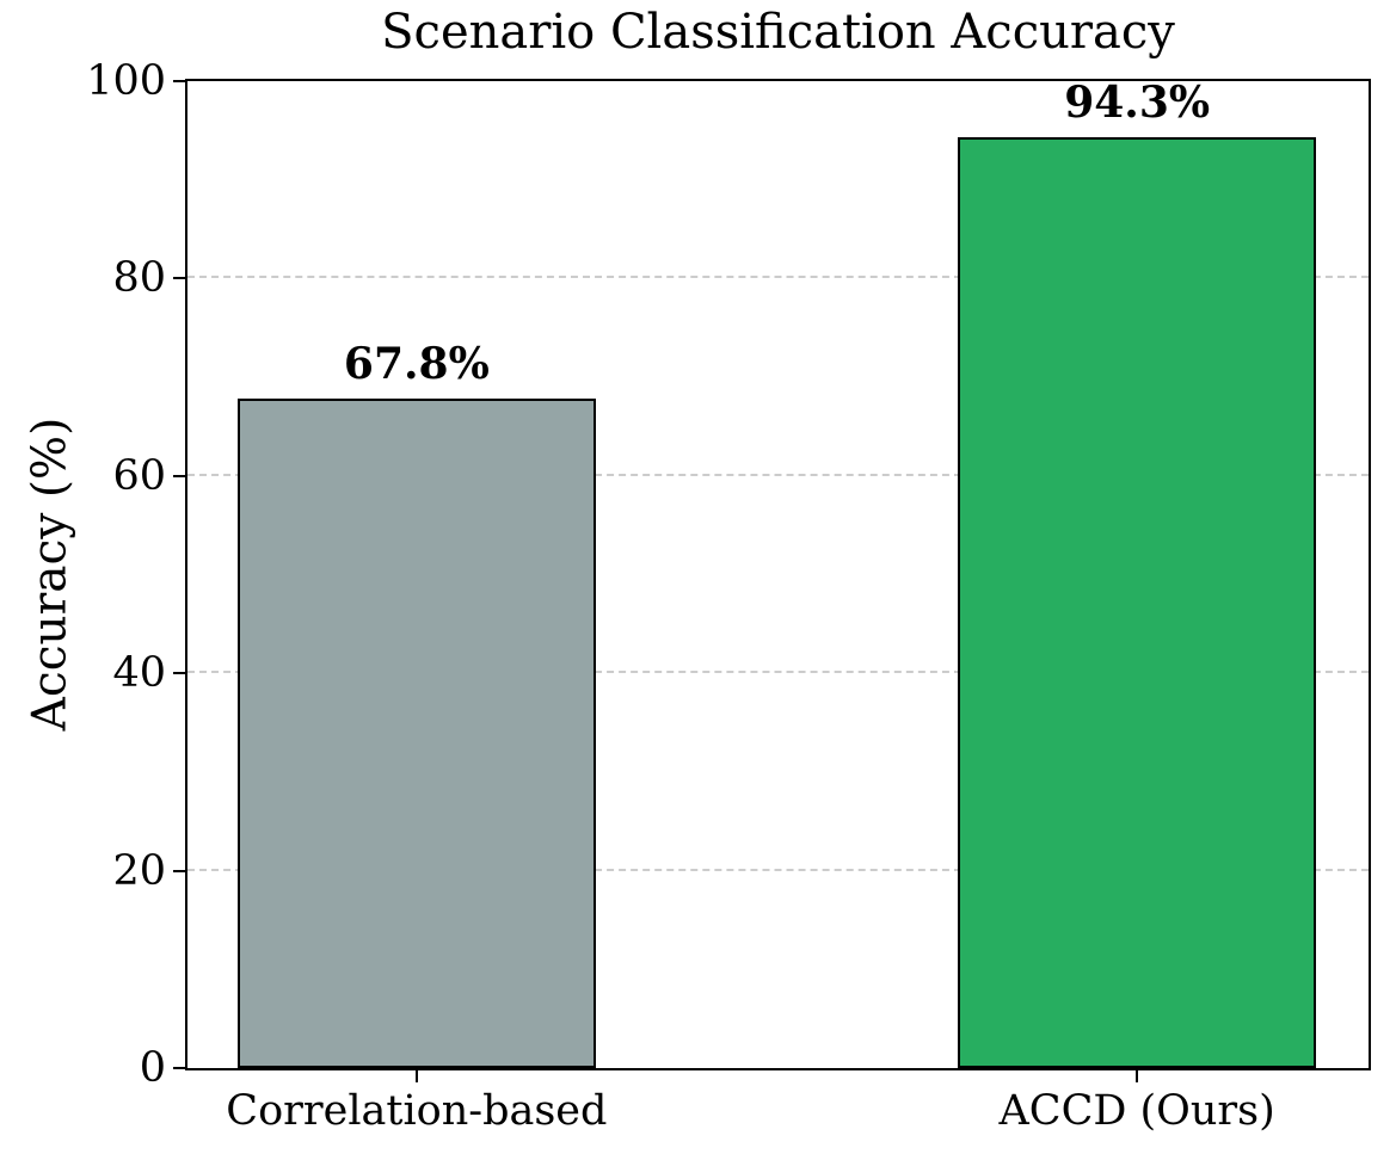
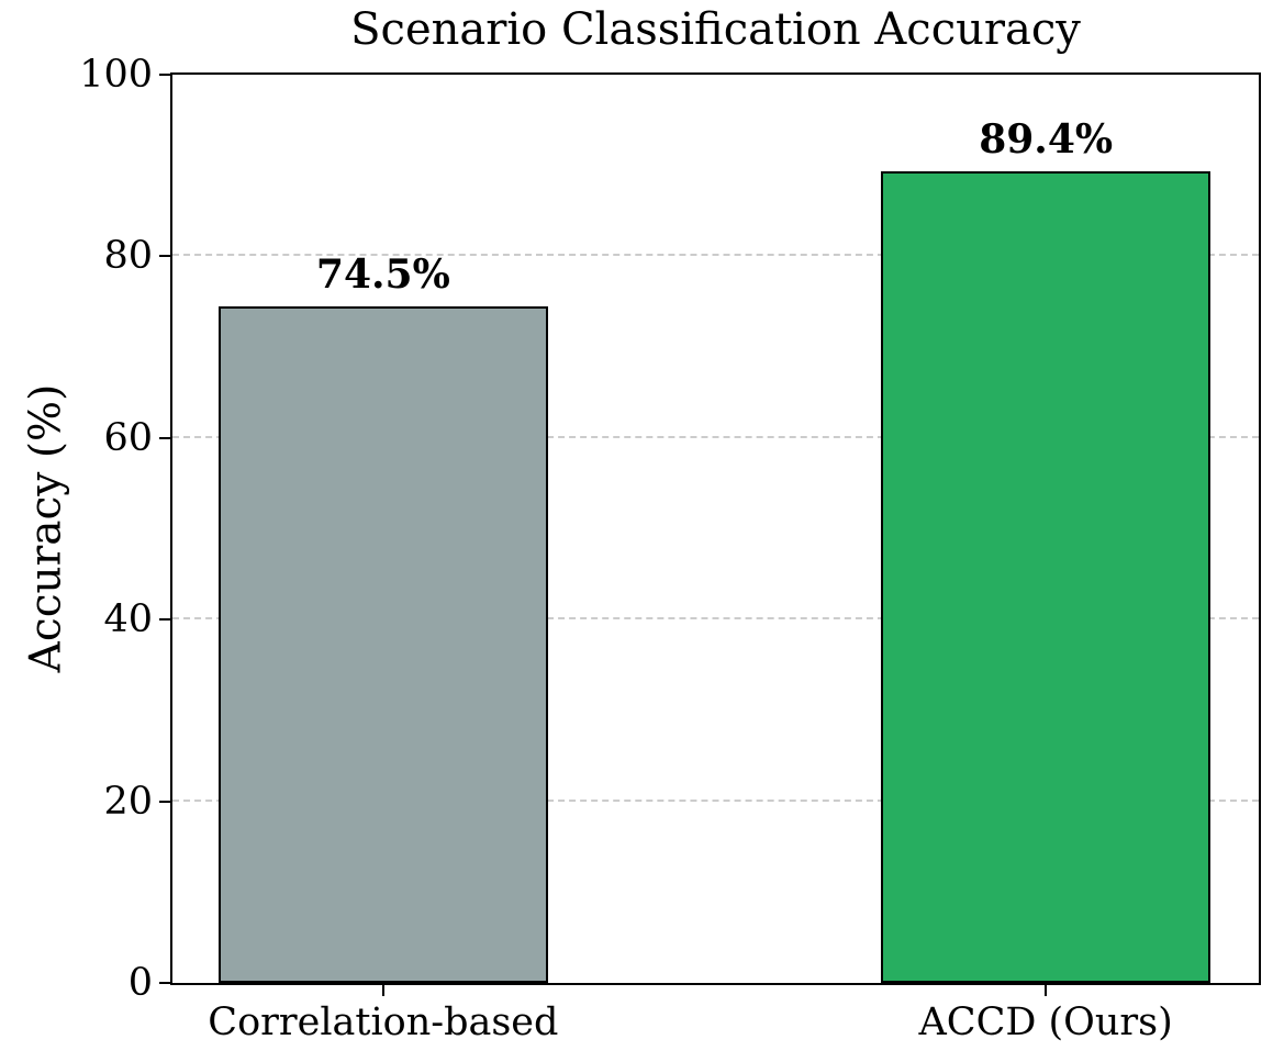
Correlation-based: 67.8% -> 74.5%
ACCD (Ours): 94.3% -> 89.4%
